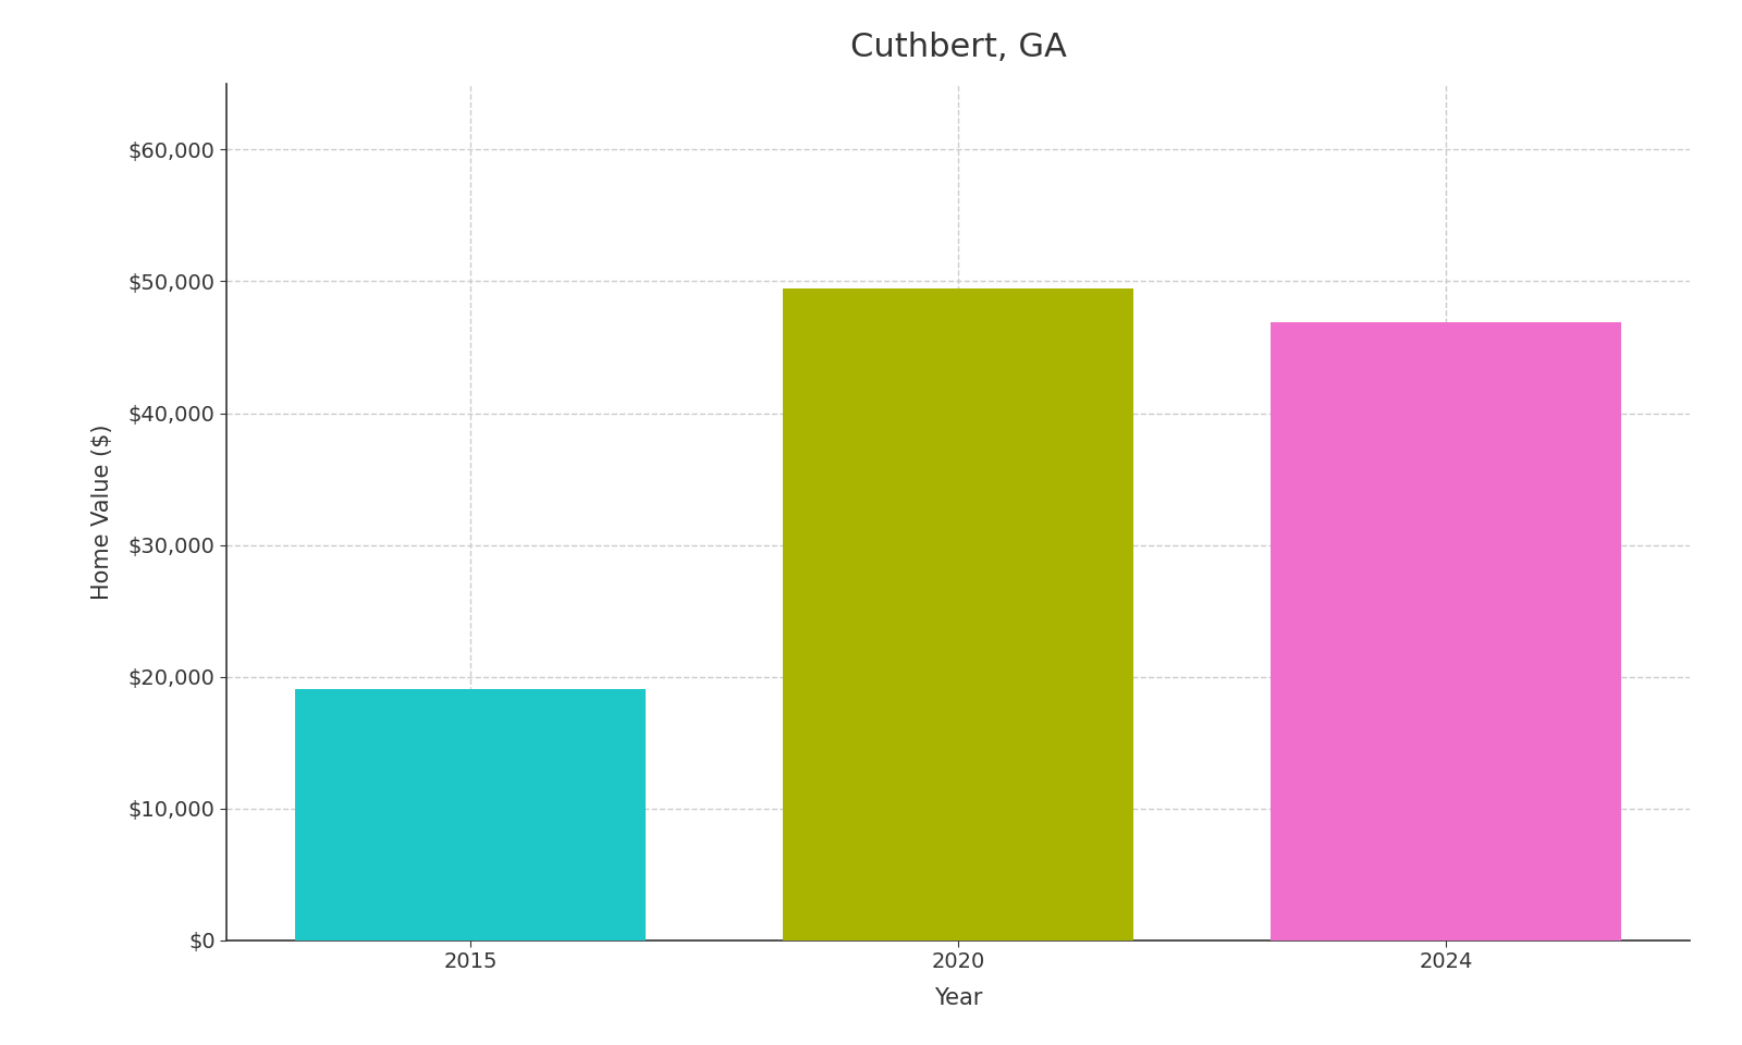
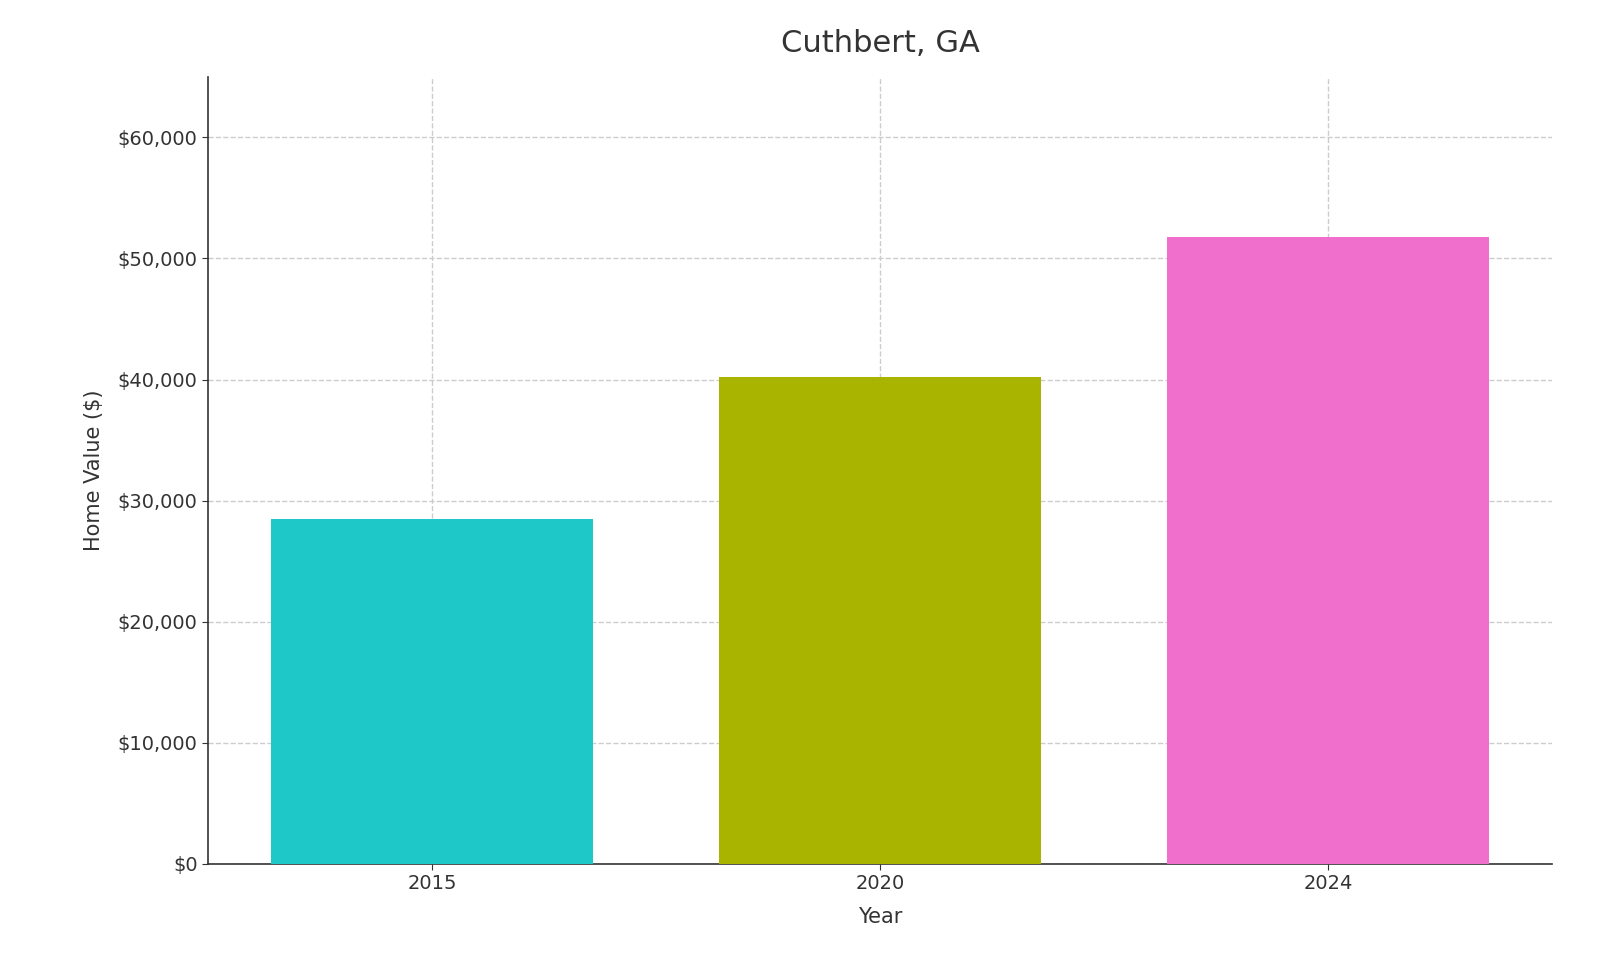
2015: $19,100 -> $28,500
2020: $49,500 -> $40,200
2024: $46,900 -> $51,800
